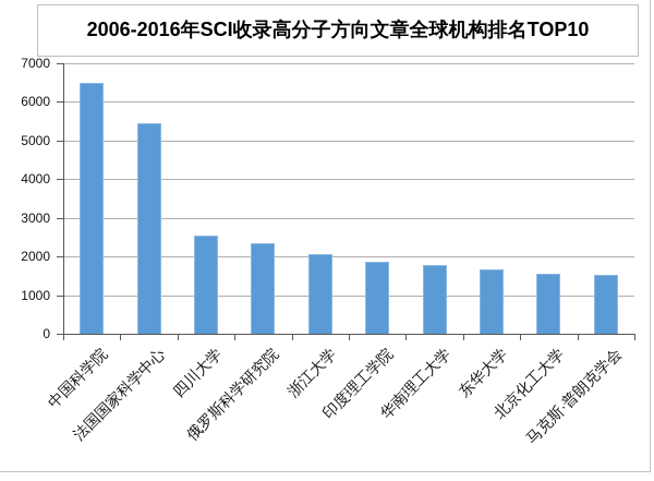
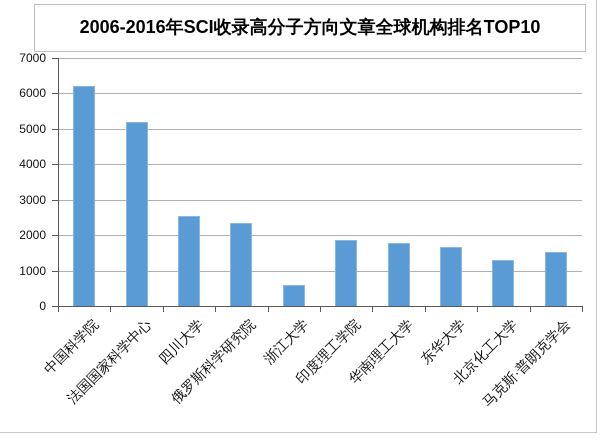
中国科学院: 6500 -> 6200
法国国家科学中心: 5400 -> 5200
浙江大学: 2100 -> 600
北京化工大学: 1500 -> 1300
